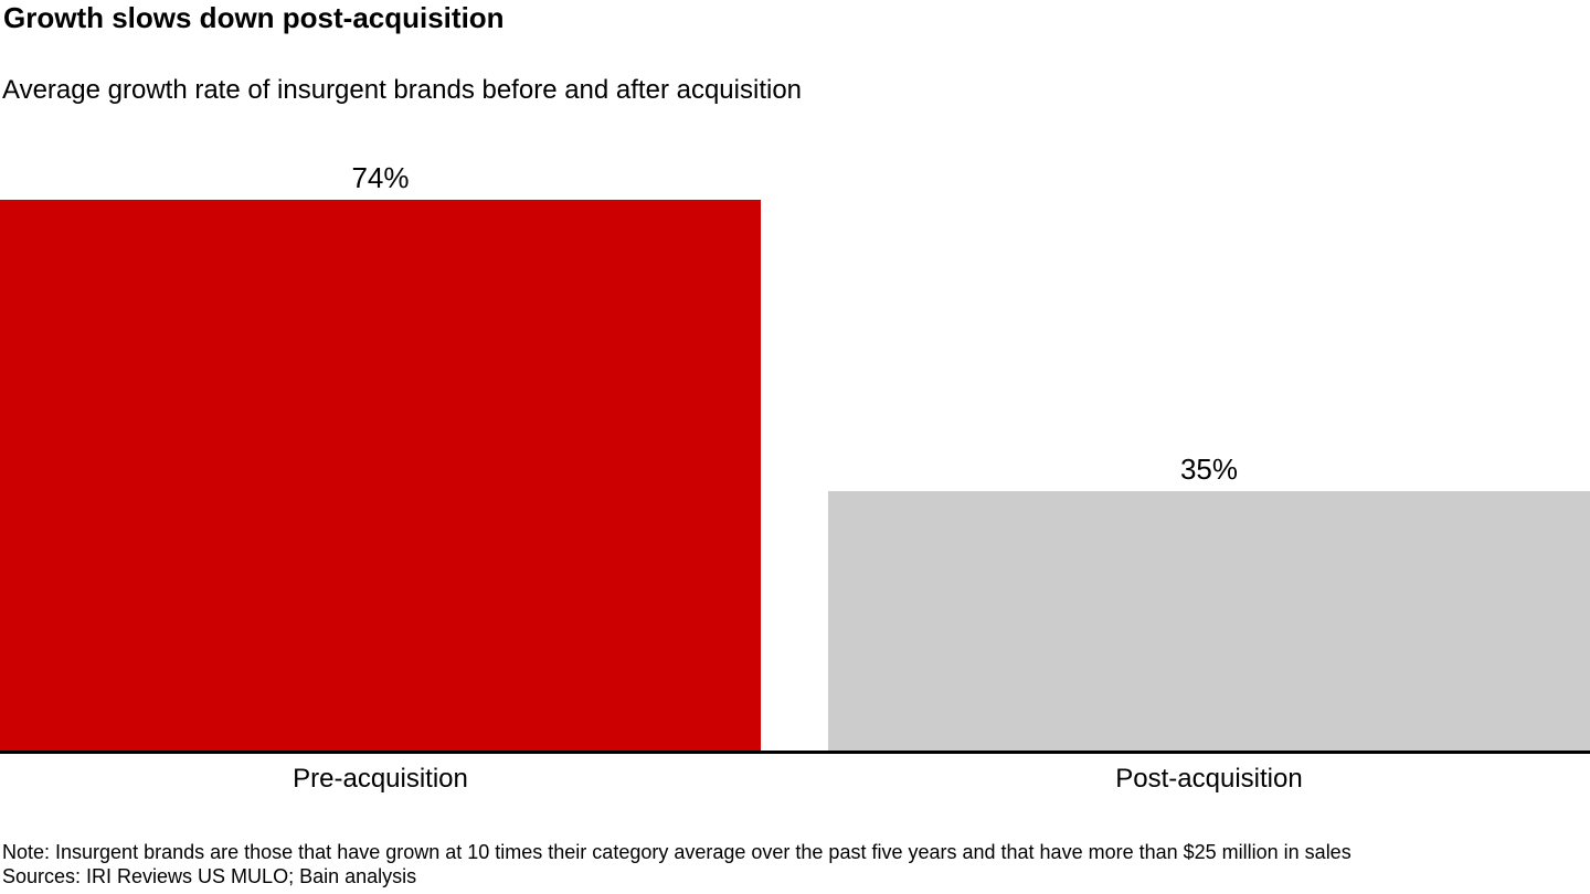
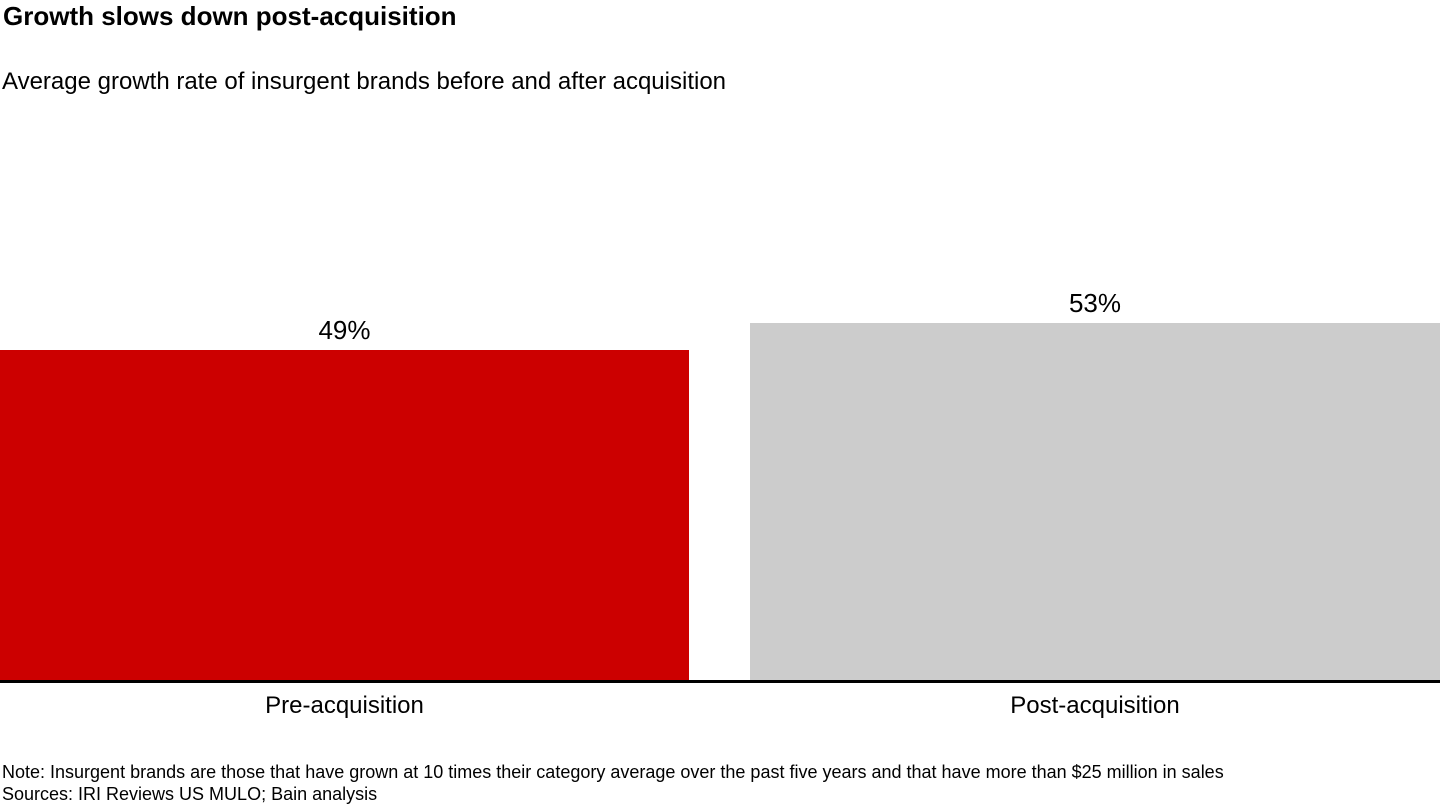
Pre-acquisition: 74% -> 49%
Post-acquisition: 35% -> 53%
